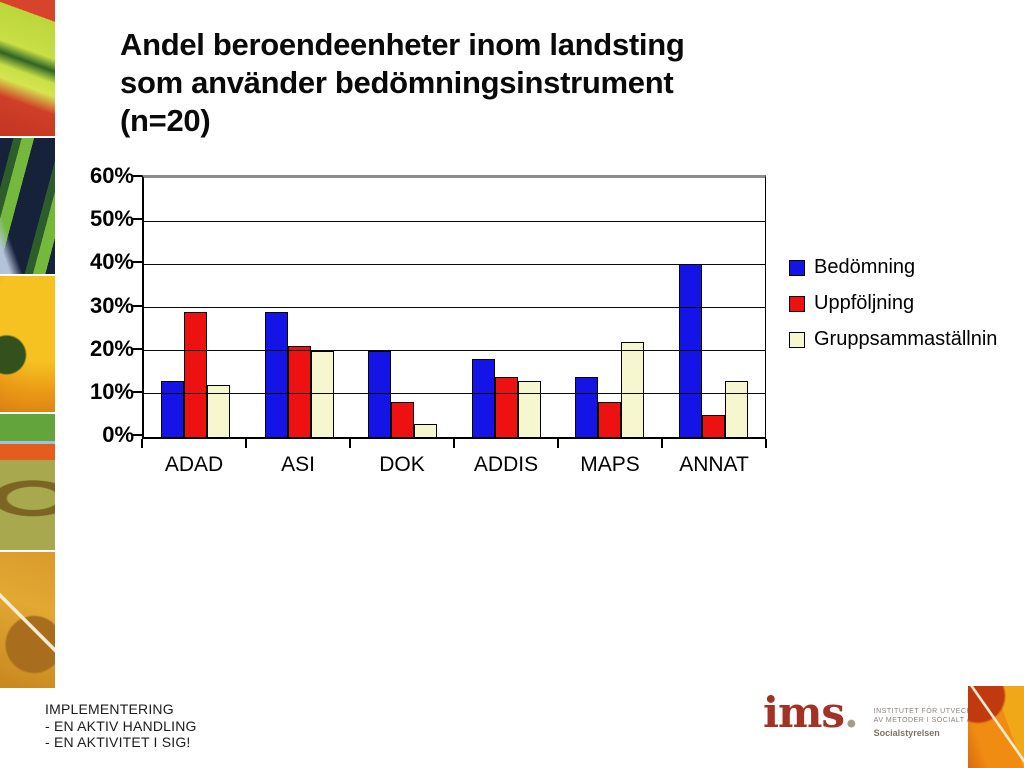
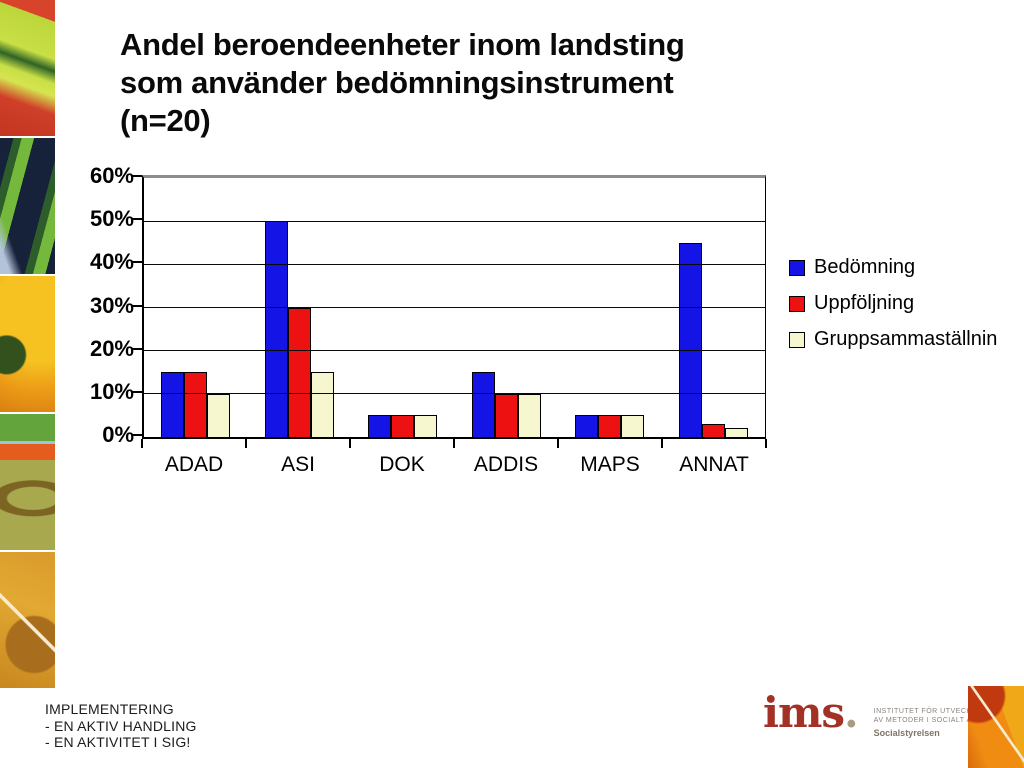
Bedömning/ADAD: 13% -> 15%
Uppföljning/ADAD: 29% -> 15%
Gruppsammaställnin/ADAD: 12% -> 10%
Bedömning/ASI: 29% -> 50%
Uppföljning/ASI: 21% -> 30%
Gruppsammaställnin/ASI: 20% -> 15%
Bedömning/DOK: 20% -> 5%
Uppföljning/DOK: 8% -> 5%
Gruppsammaställnin/DOK: 3% -> 5%
Bedömning/ADDIS: 18% -> 15%
Uppföljning/ADDIS: 14% -> 10%
Gruppsammaställnin/ADDIS: 13% -> 10%
Bedömning/MAPS: 14% -> 5%
Uppföljning/MAPS: 8% -> 5%
Gruppsammaställnin/MAPS: 22% -> 5%
Bedömning/ANNAT: 40% -> 45%
Uppföljning/ANNAT: 5% -> 3%
Gruppsammaställnin/ANNAT: 13% -> 2%
